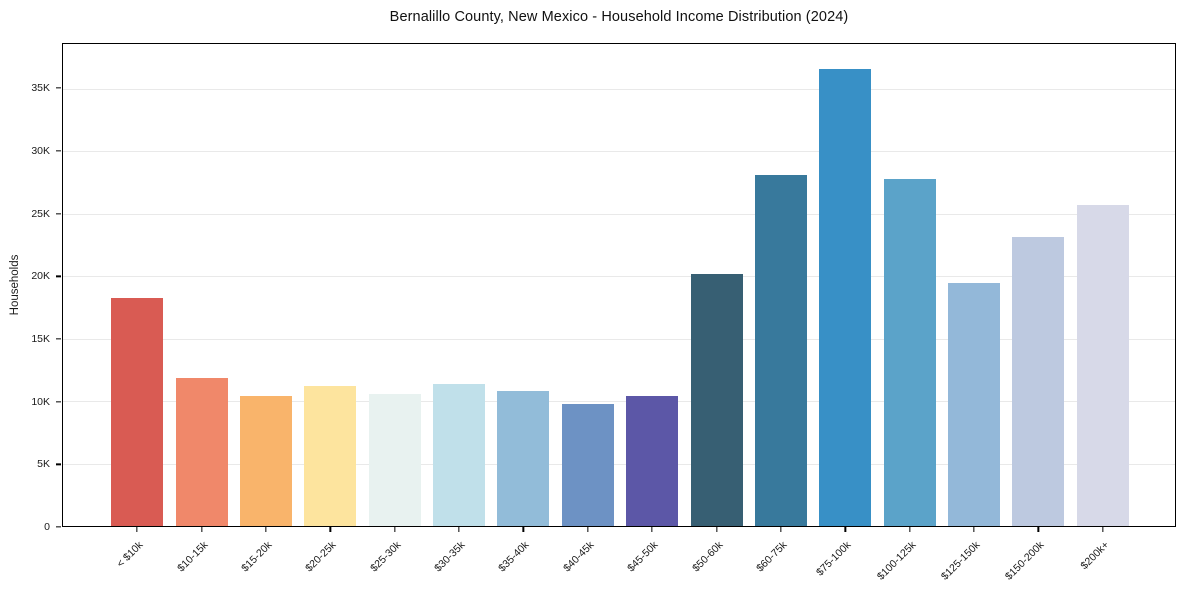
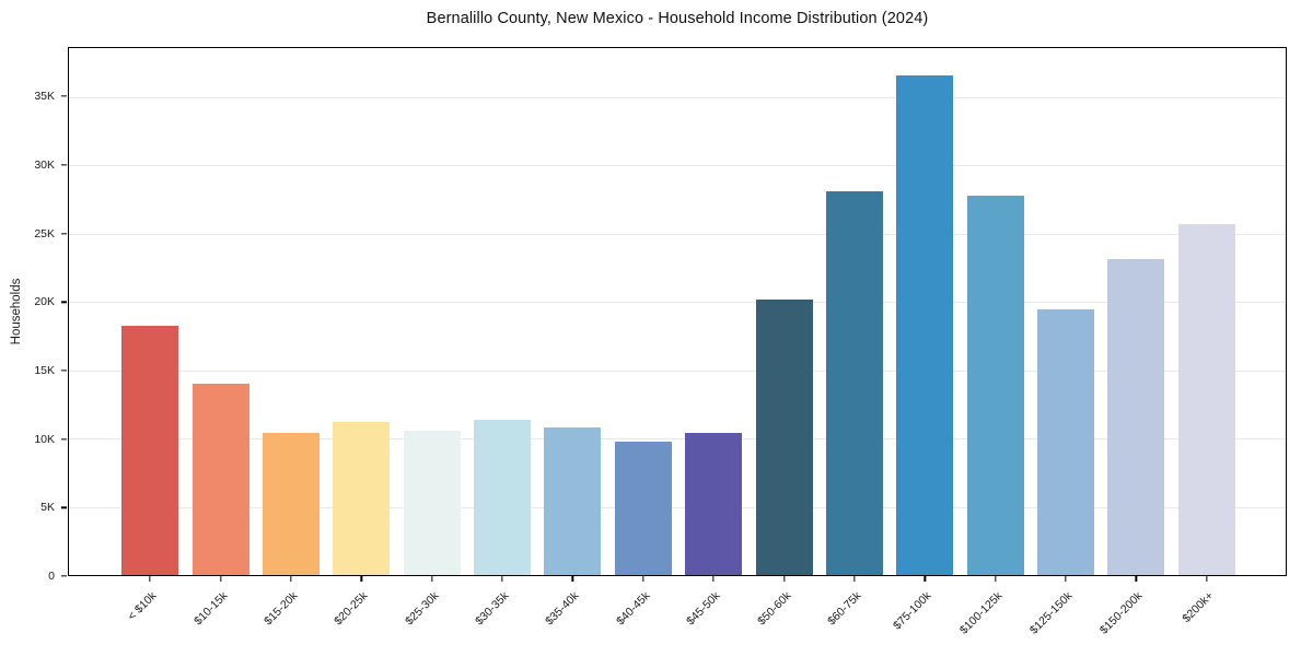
$10-15k: 11.8K -> 14.0K
